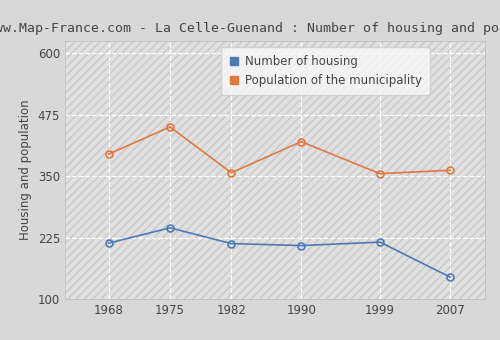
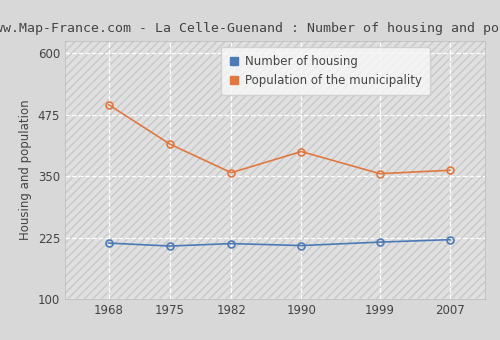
Population of the municipality/1968: 395 -> 495
Number of housing/1975: 245 -> 208
Population of the municipality/1975: 450 -> 415
Population of the municipality/1990: 420 -> 400
Number of housing/2007: 145 -> 221
